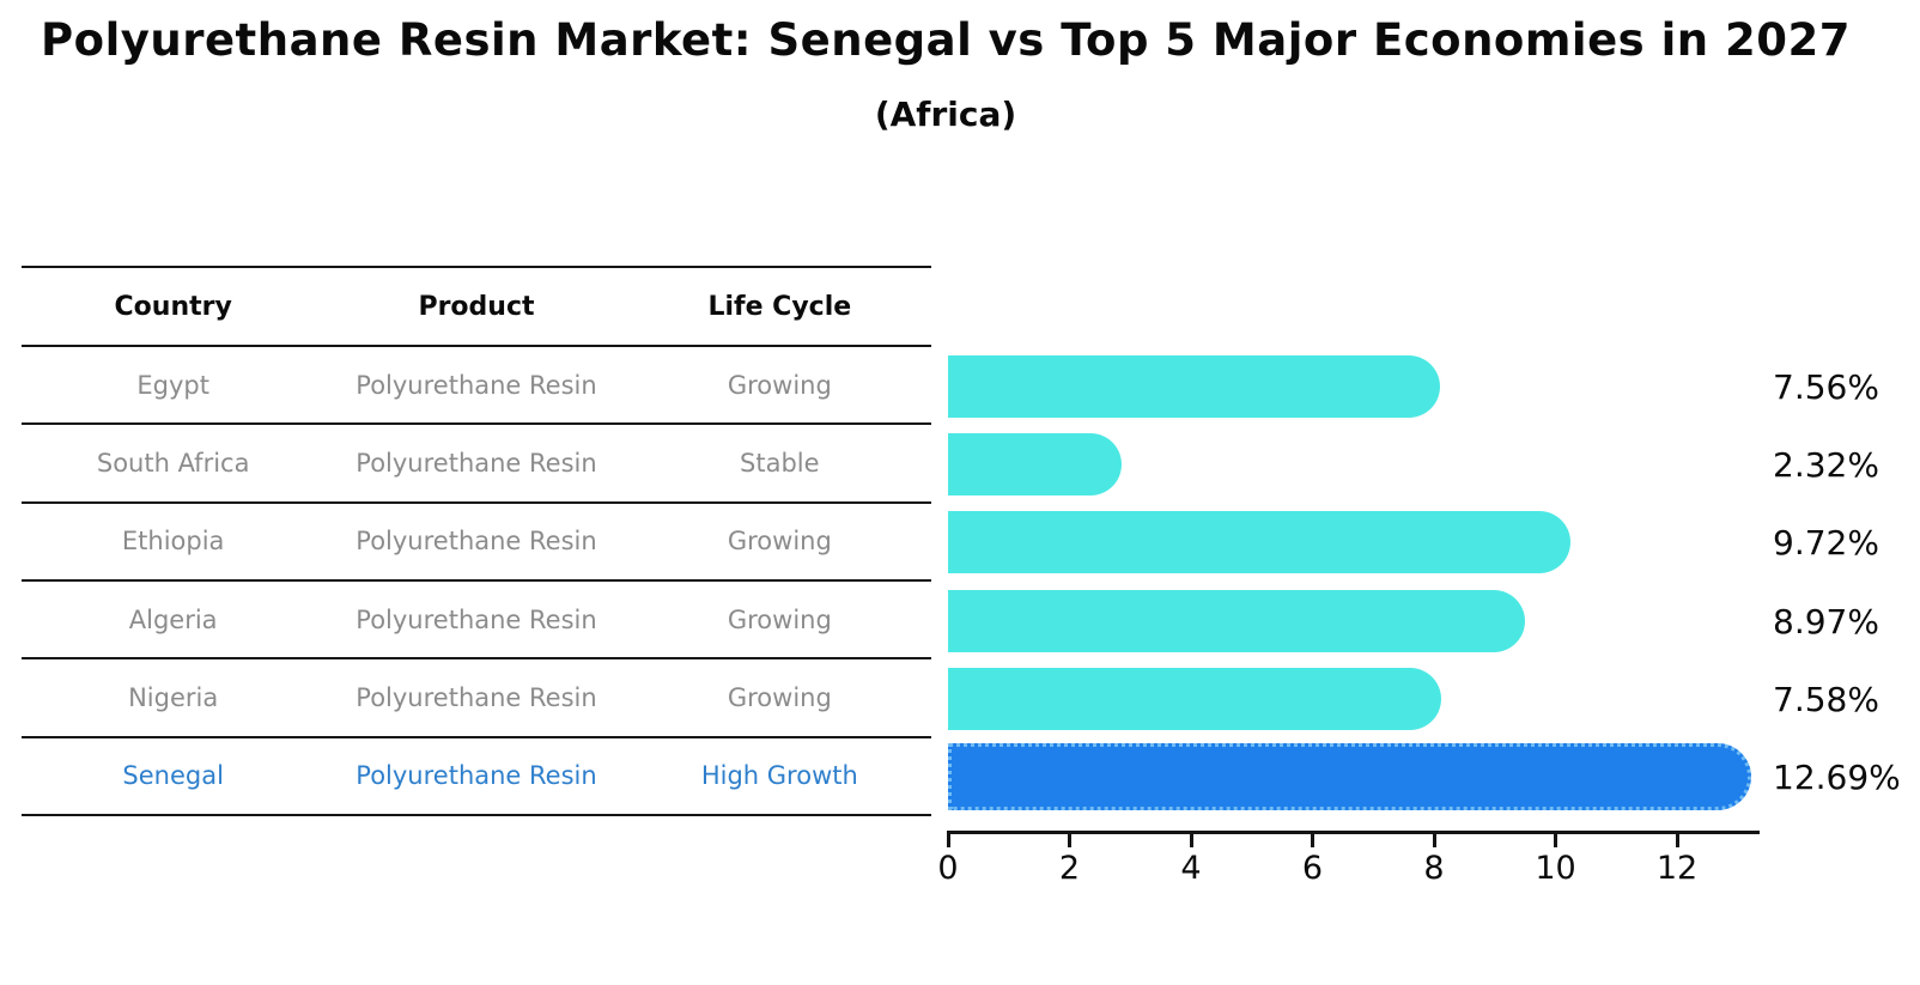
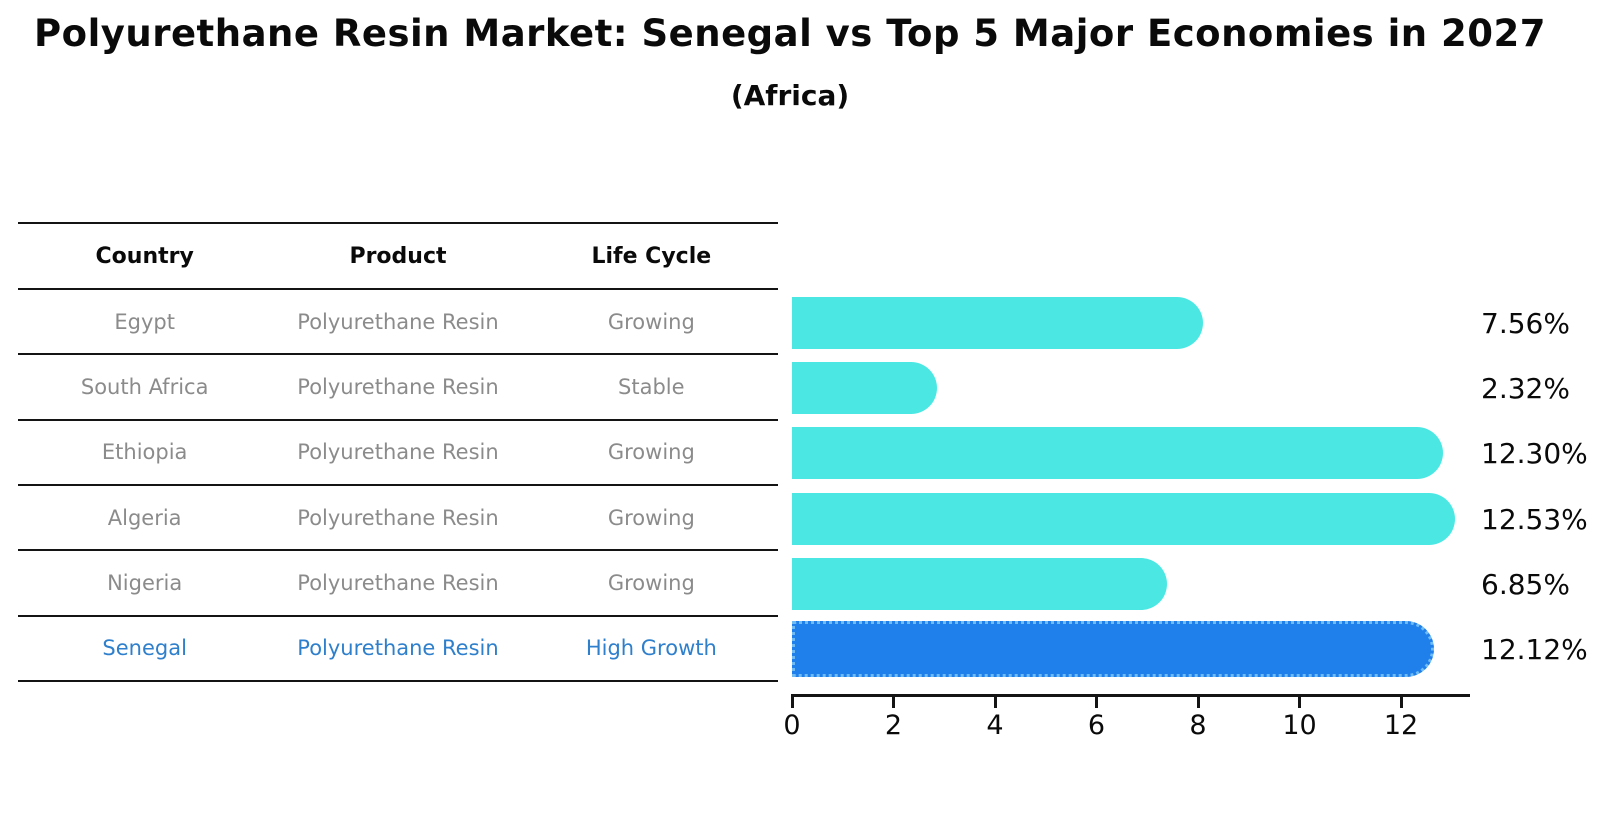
Ethiopia: 9.72% -> 12.30%
Algeria: 8.97% -> 12.53%
Nigeria: 7.58% -> 6.85%
Senegal: 12.69% -> 12.12%
